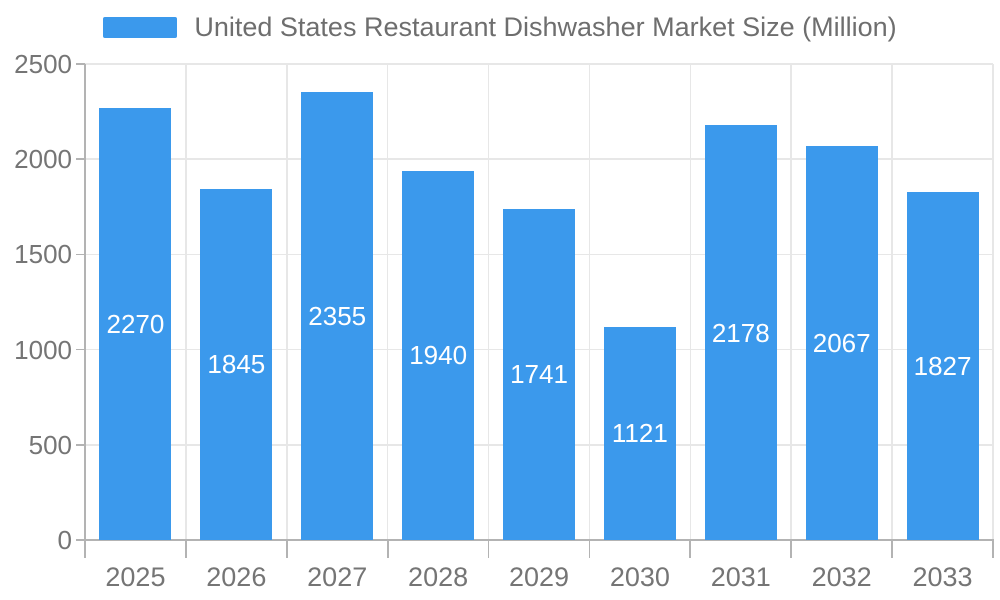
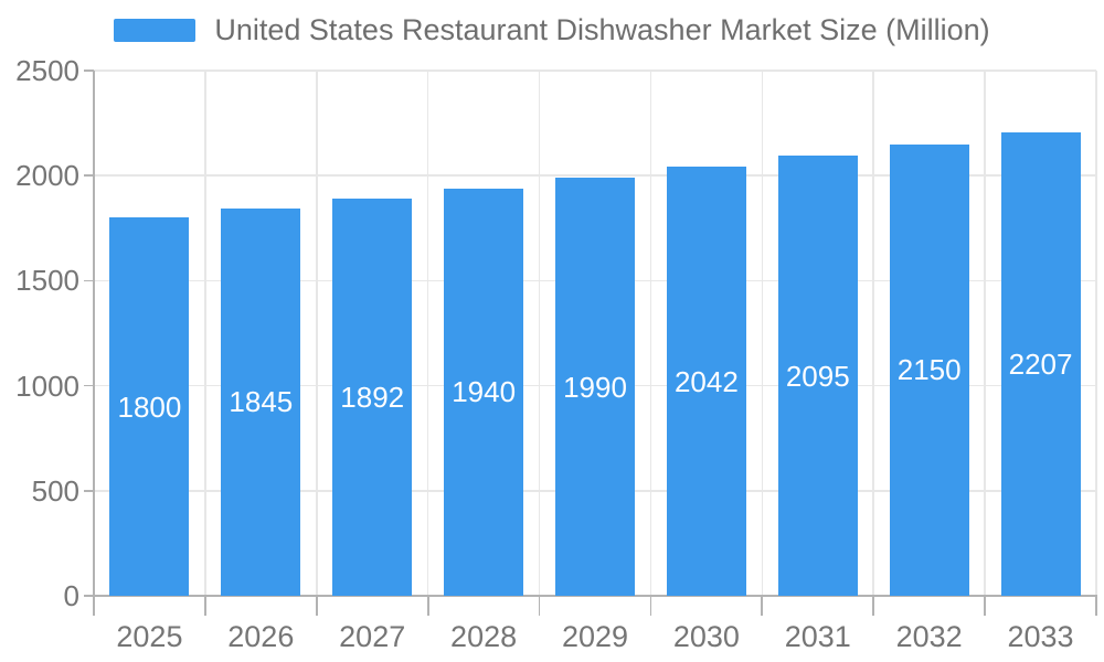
2025: 2270 -> 1800
2027: 2355 -> 1892
2029: 1741 -> 1990
2030: 1121 -> 2042
2031: 2178 -> 2095
2032: 2067 -> 2150
2033: 1827 -> 2207
